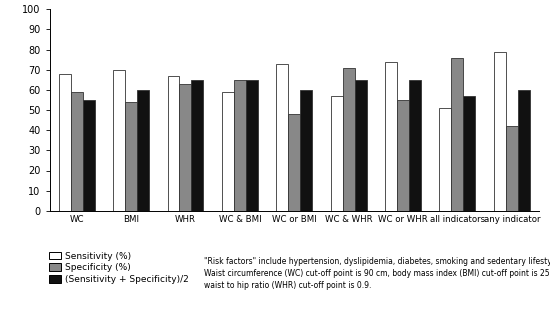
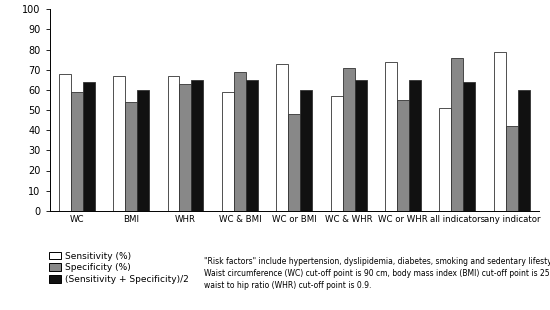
(Sensitivity + Specificity)/2/WC: 55 -> 64
Sensitivity (%)/BMI: 70 -> 67
Specificity (%)/WC & BMI: 65 -> 69
(Sensitivity + Specificity)/2/all indicators: 57 -> 64
